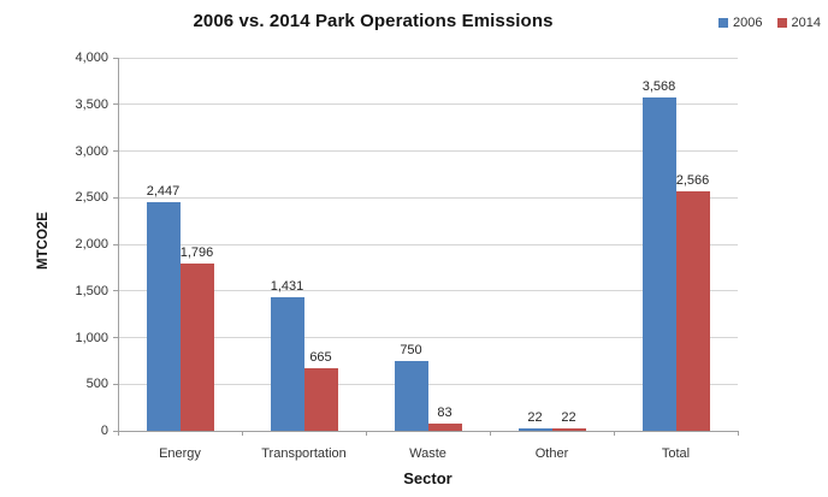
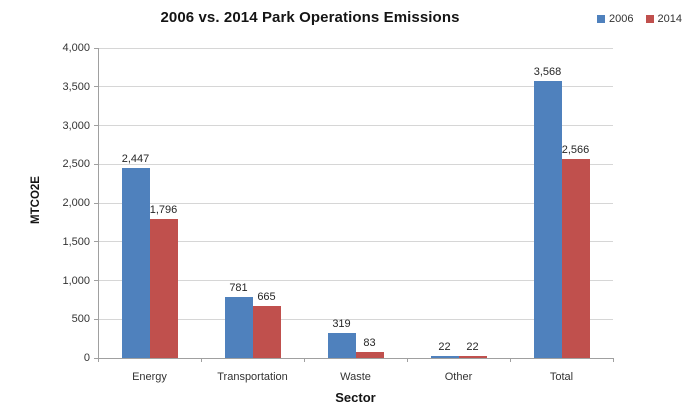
2006/Transportation: 1,431 -> 781
2006/Waste: 750 -> 319
